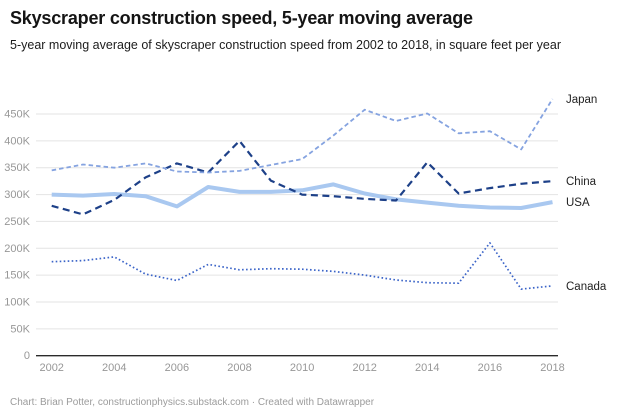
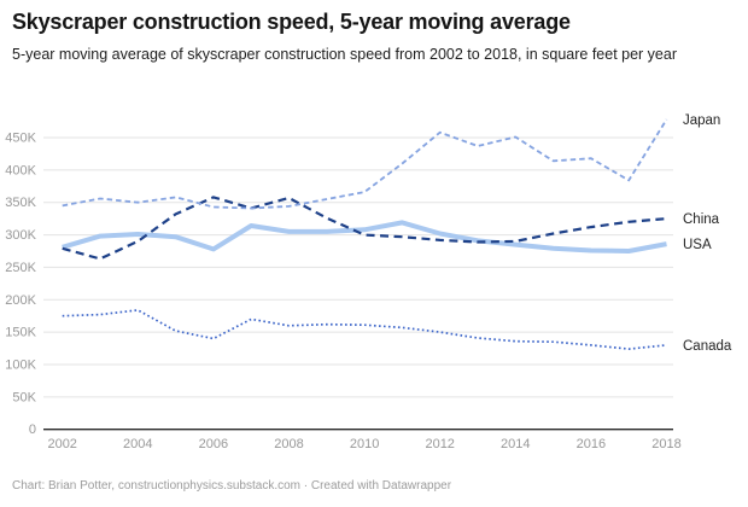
USA/2002: 300K -> 280K
China/2008: 400K -> 360K
China/2014: 360K -> 290K
Canada/2016: 210K -> 130K
